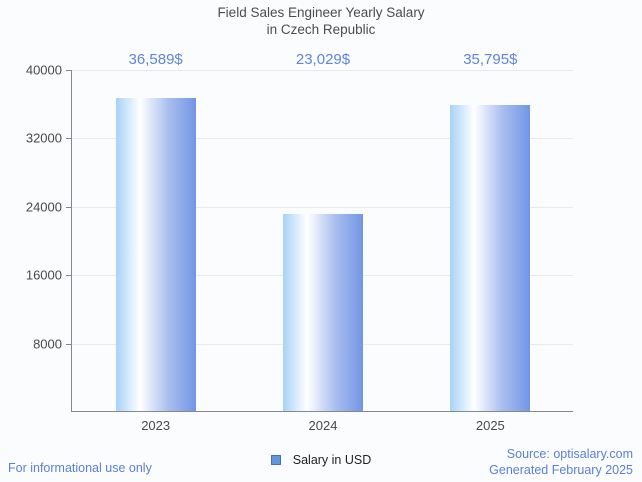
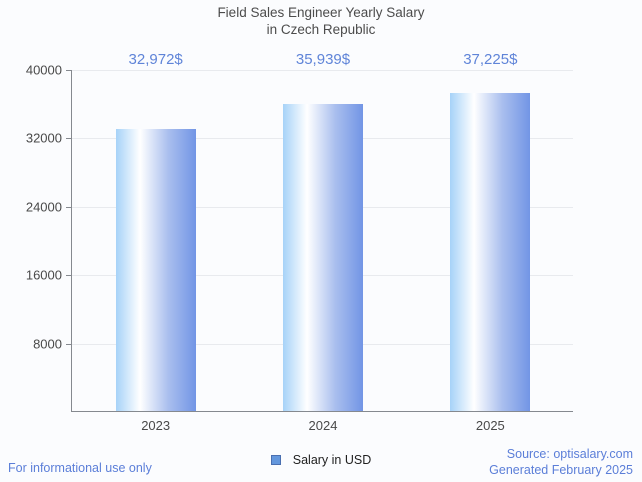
2023: 36,589 -> 32,972
2024: 23,029 -> 35,939
2025: 35,795 -> 37,225
